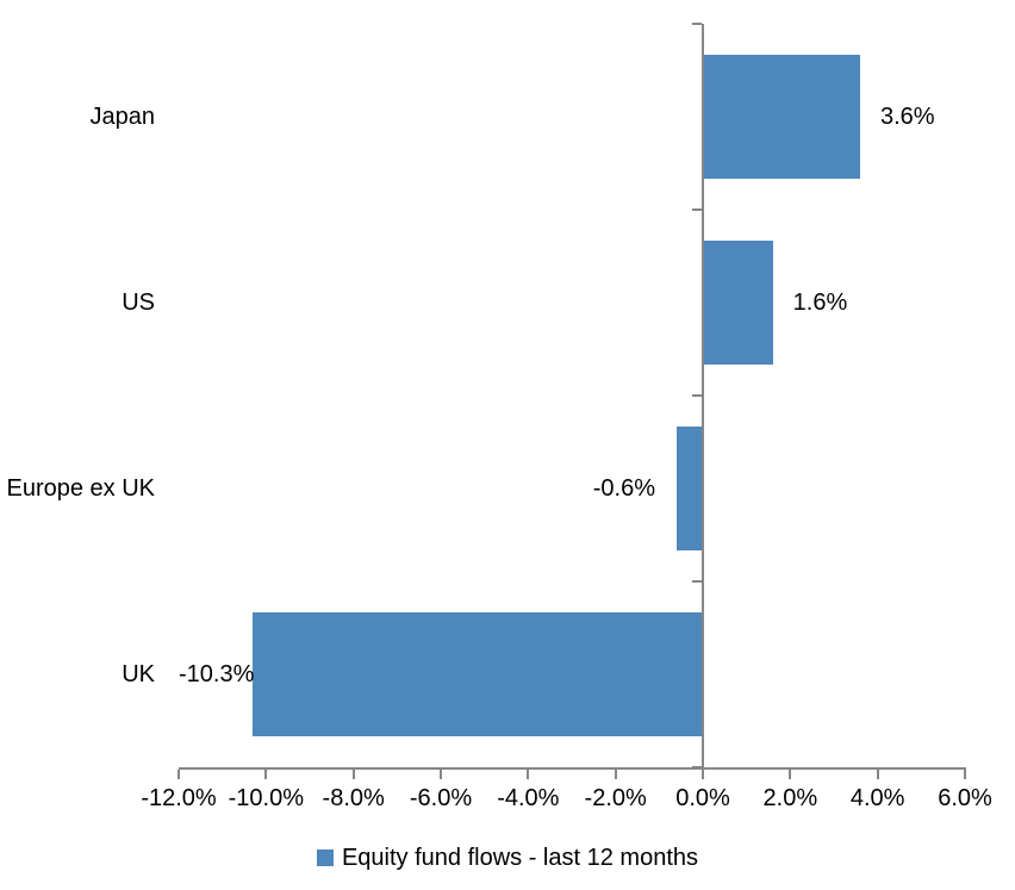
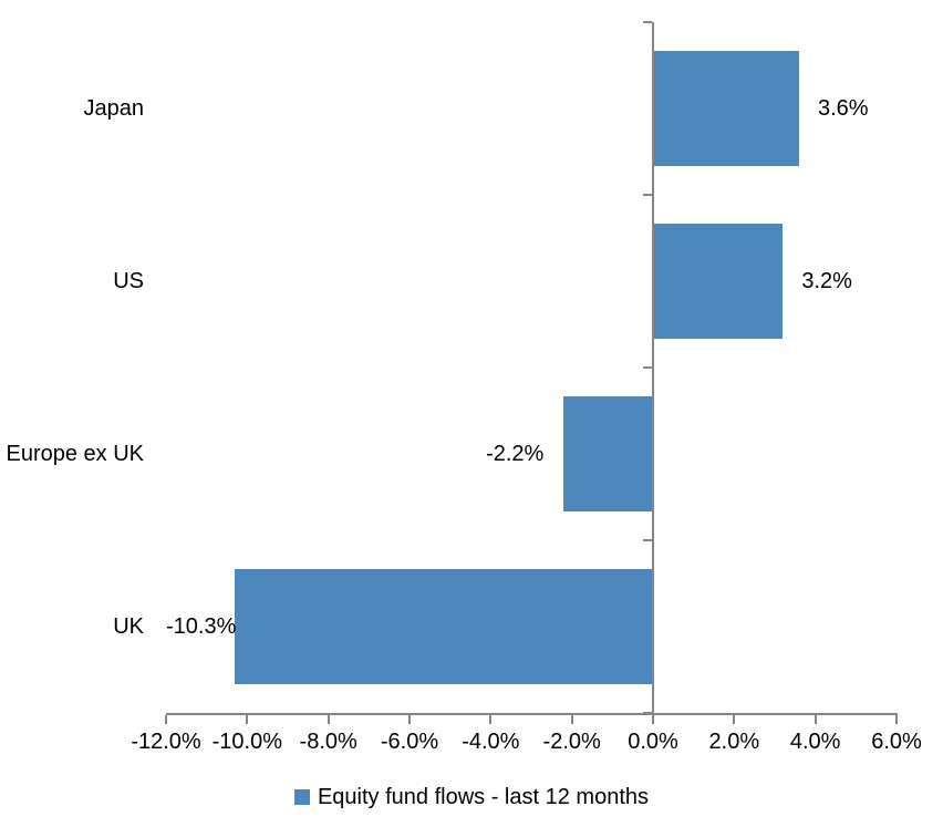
US: 1.6% -> 3.2%
Europe ex UK: -0.6% -> -2.2%
